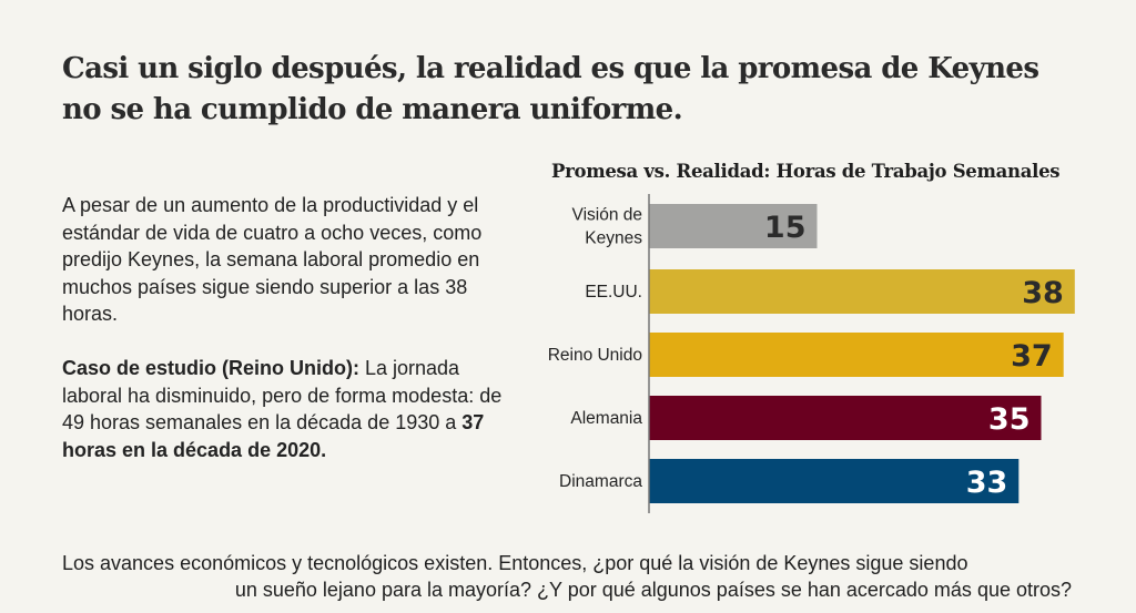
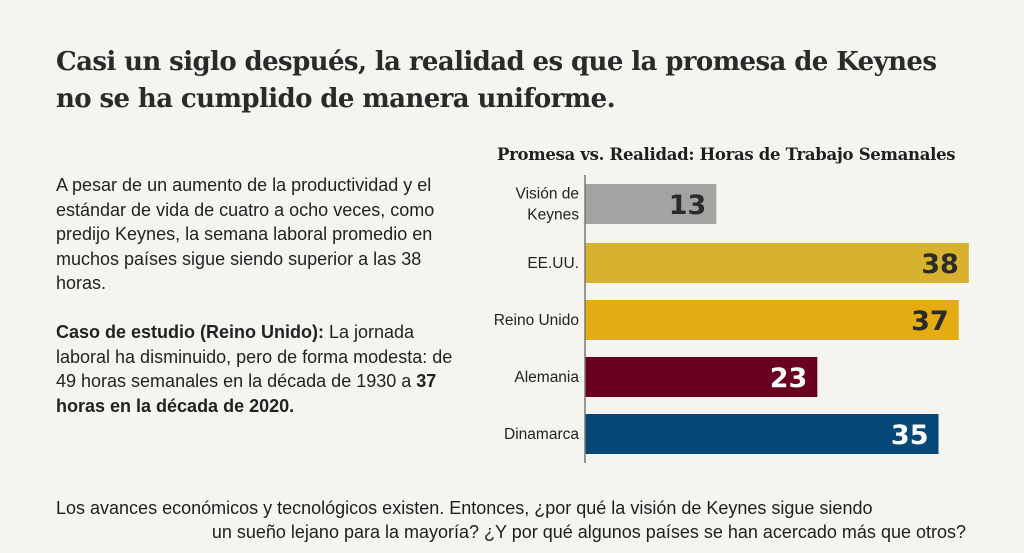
Visión de Keynes: 15 -> 13
Alemania: 35 -> 23
Dinamarca: 33 -> 35
